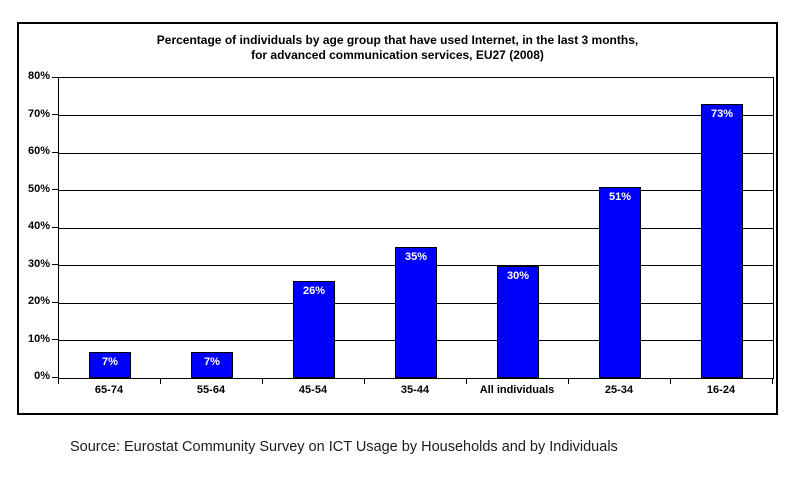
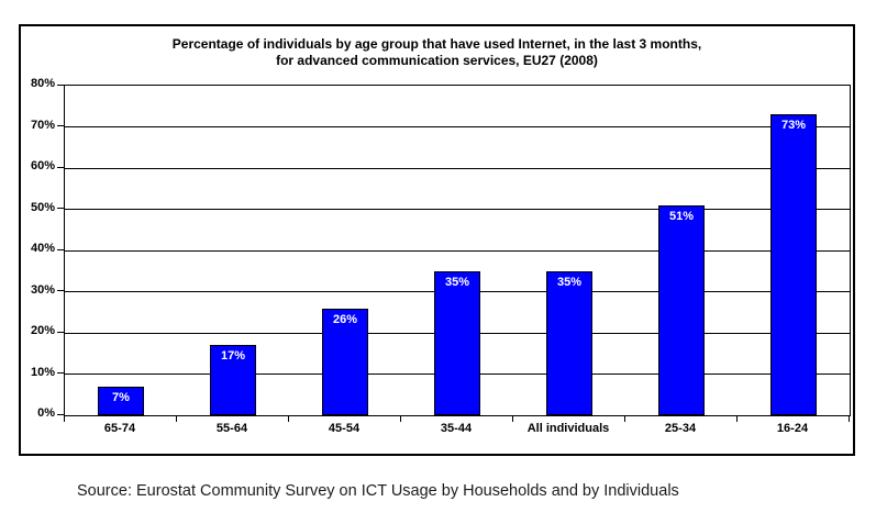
55-64: 7% -> 17%
All individuals: 30% -> 35%
